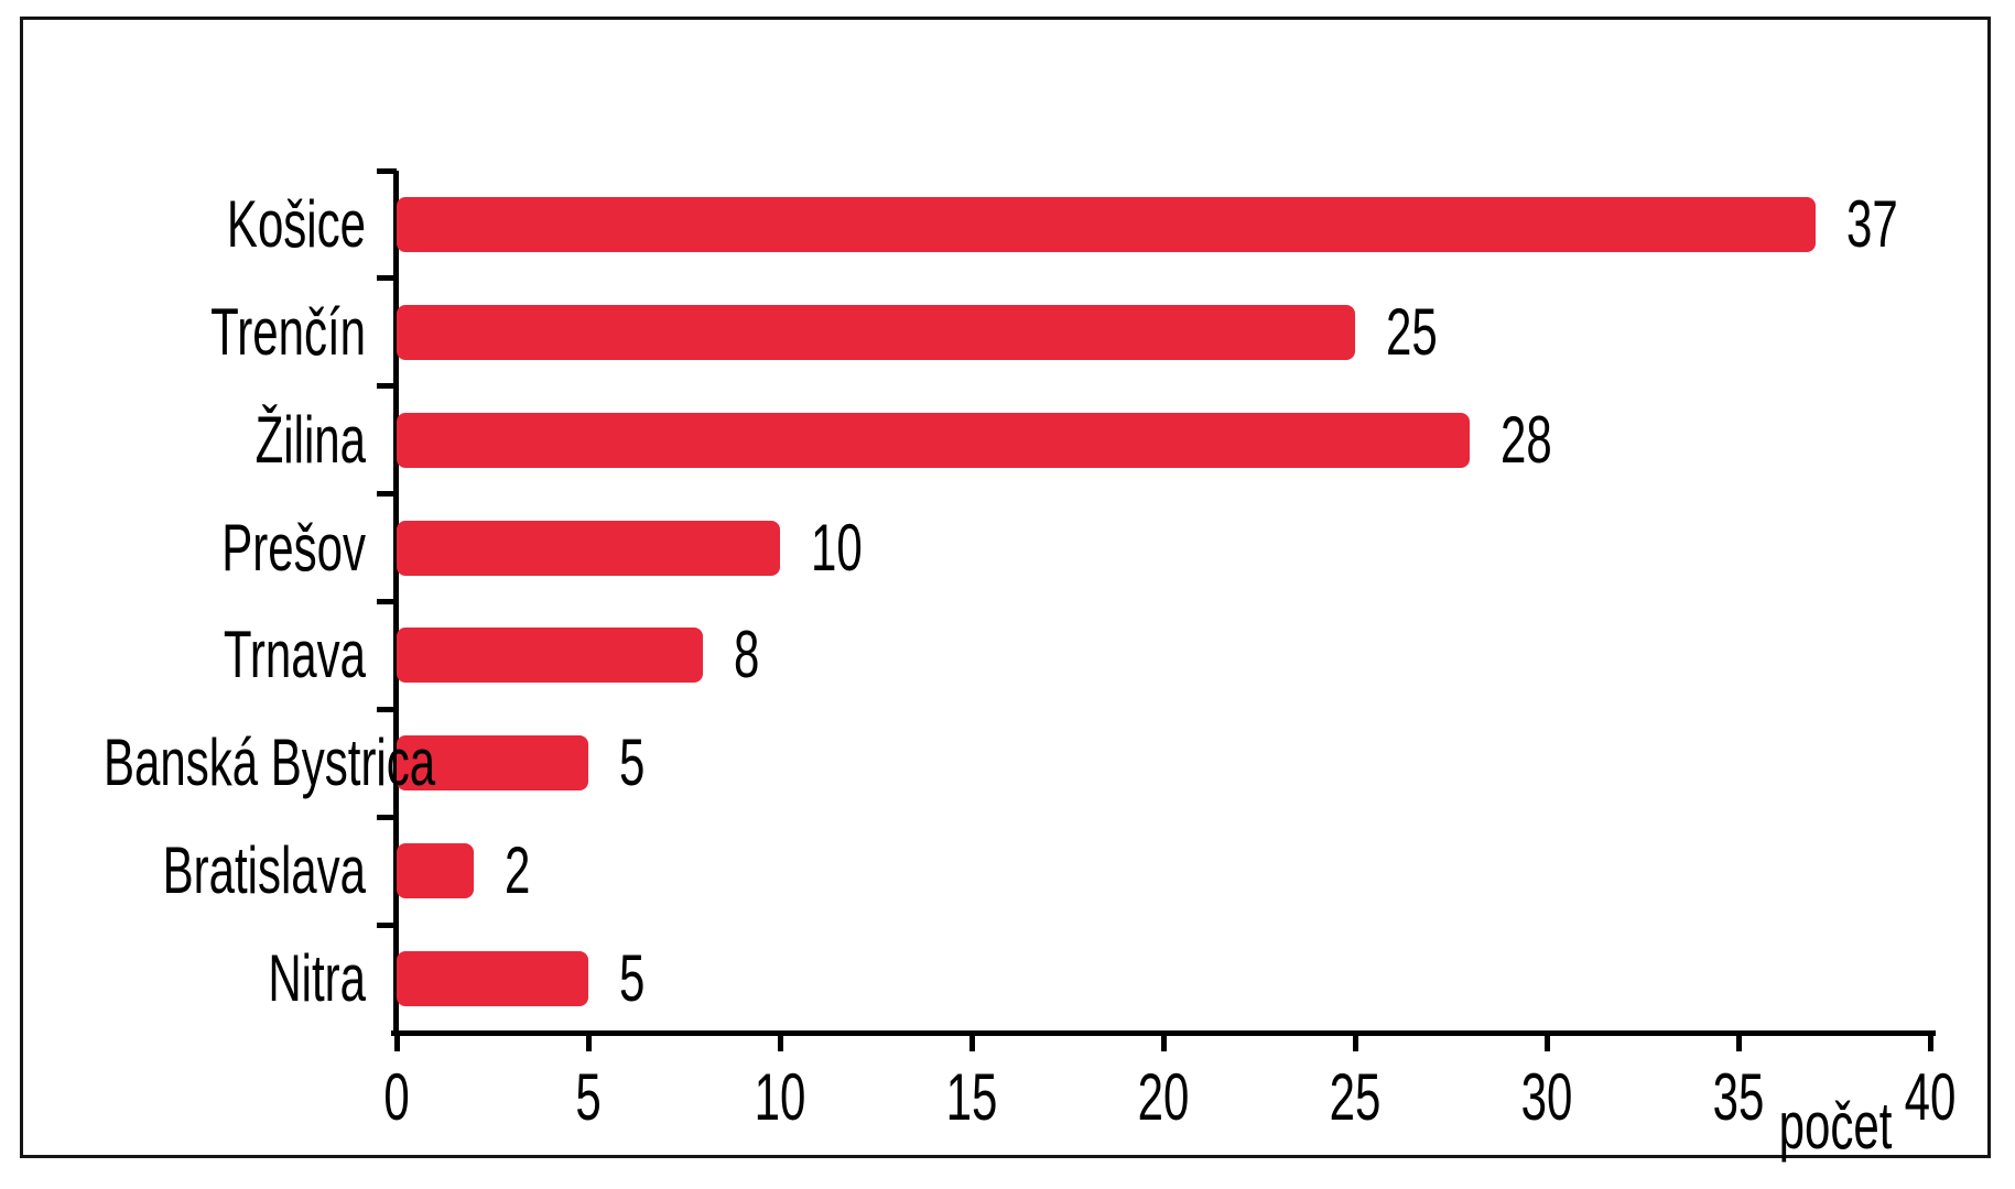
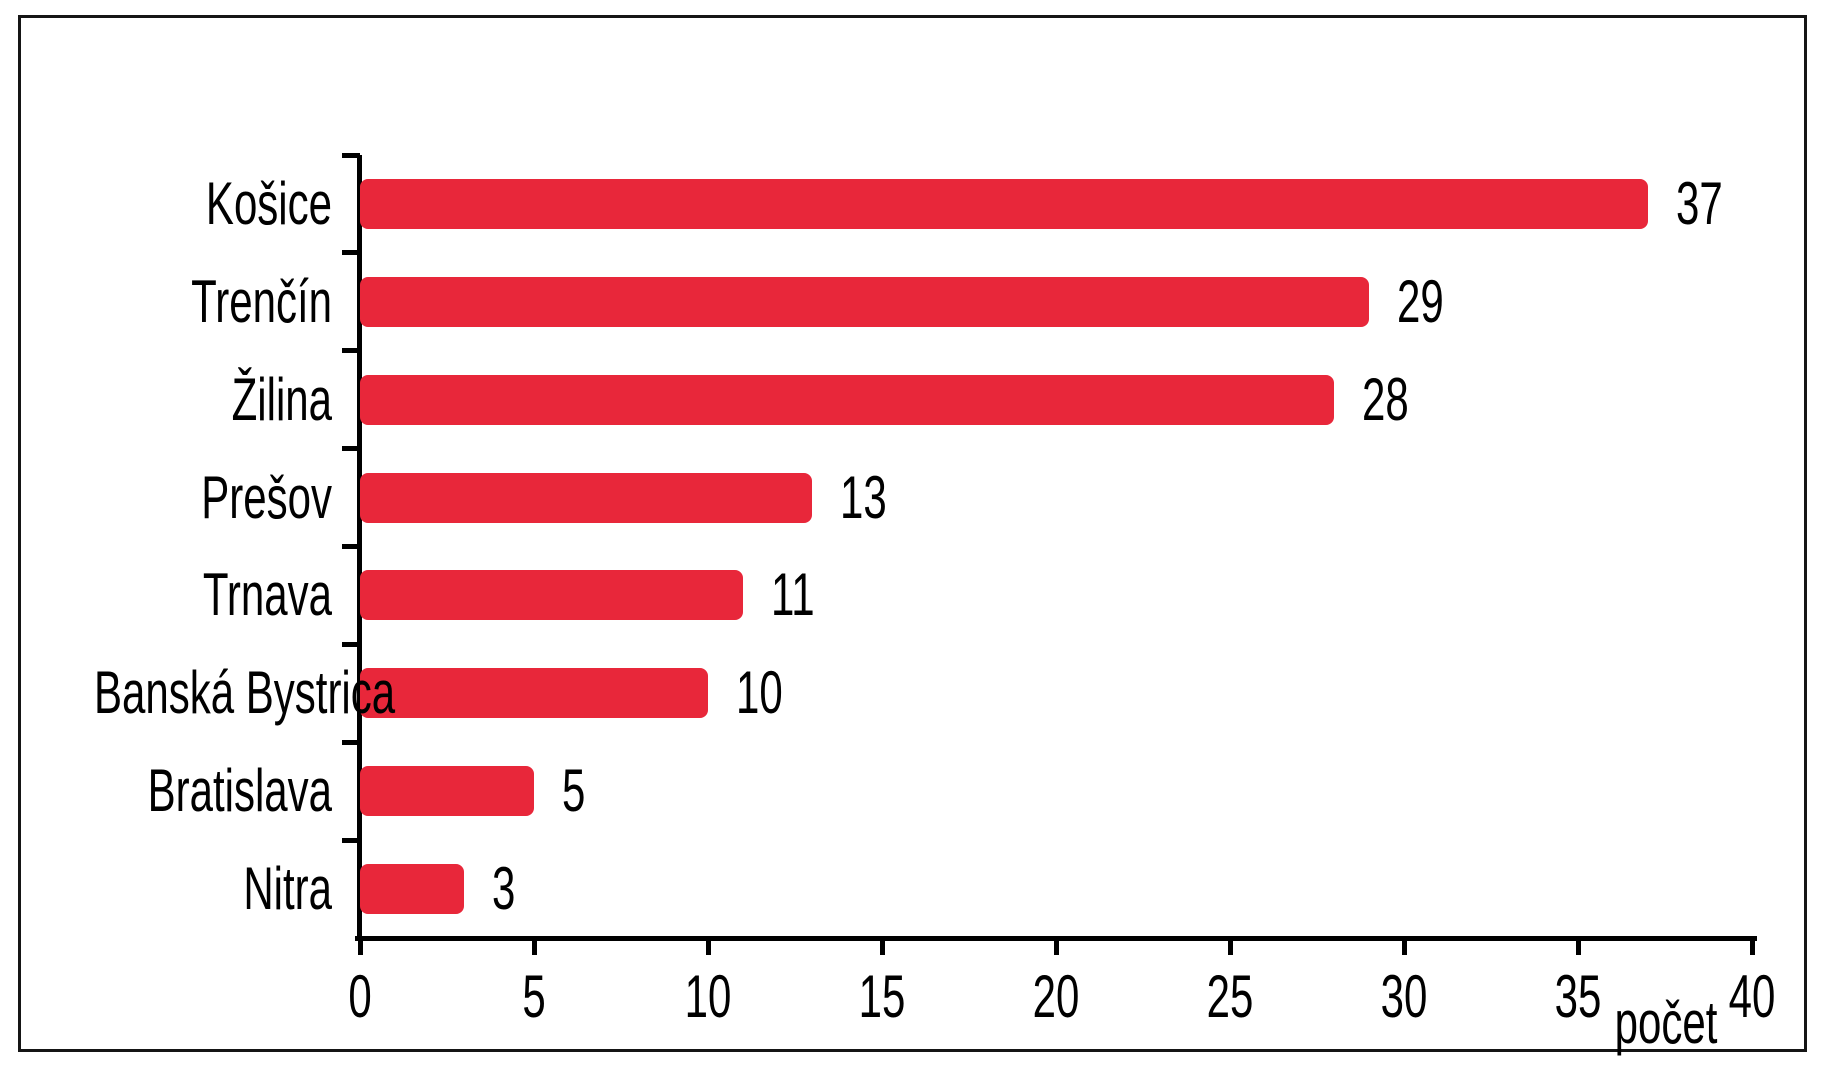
Trenčín: 25 -> 29
Prešov: 10 -> 13
Trnava: 8 -> 11
Banská Bystrica: 5 -> 10
Bratislava: 2 -> 5
Nitra: 5 -> 3
